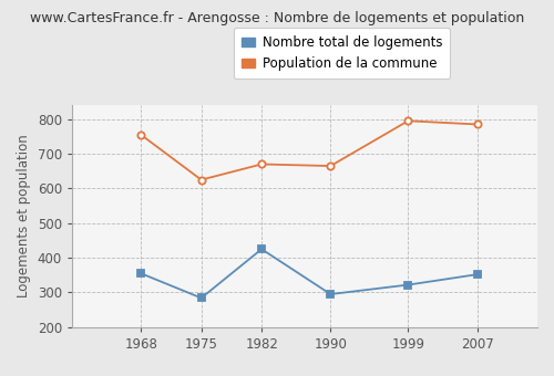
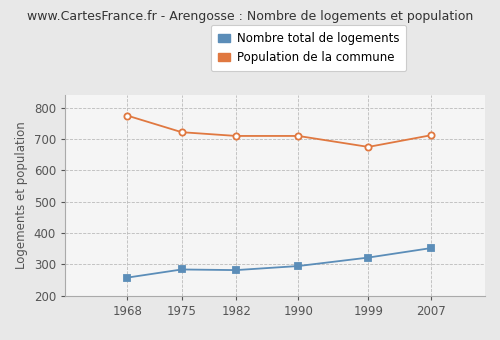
Nombre total de logements/1968: 355 -> 258
Population de la commune/1968: 755 -> 775
Population de la commune/1975: 625 -> 722
Nombre total de logements/1982: 425 -> 282
Population de la commune/1982: 670 -> 710
Population de la commune/1990: 665 -> 710
Population de la commune/1999: 795 -> 675
Population de la commune/2007: 785 -> 712
